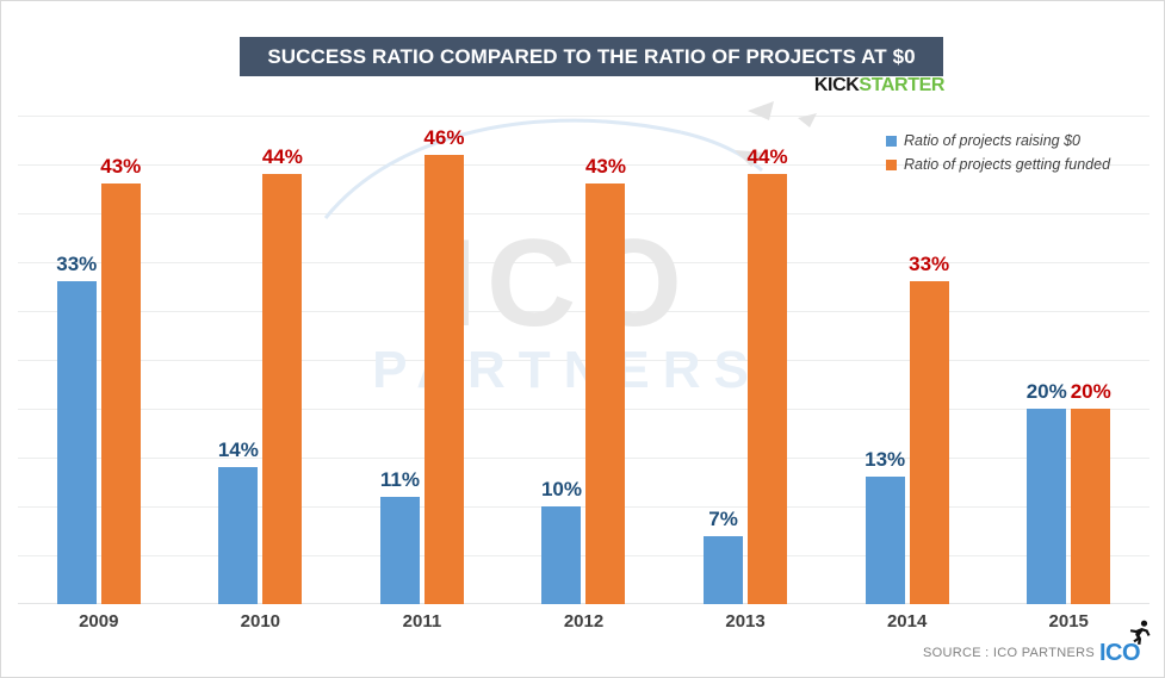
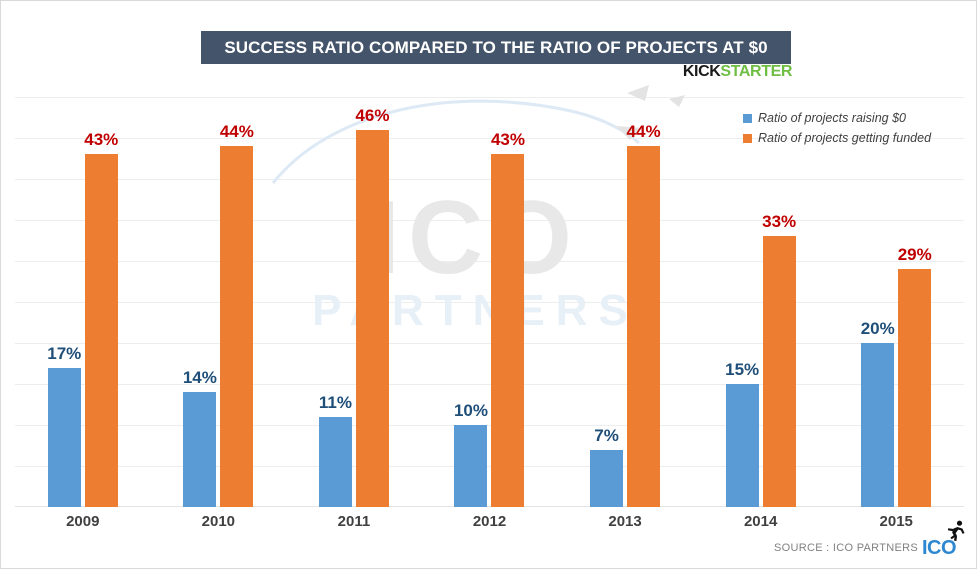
Ratio of projects raising $0/2009: 33% -> 17%
Ratio of projects raising $0/2014: 13% -> 15%
Ratio of projects getting funded/2015: 20% -> 29%
